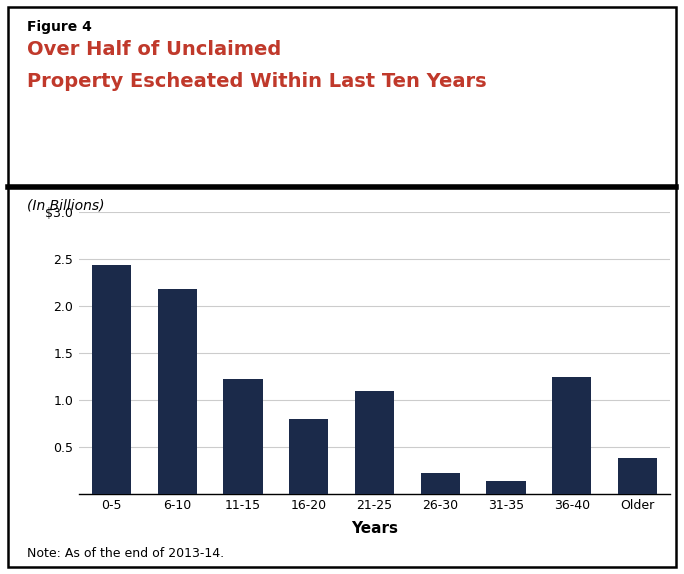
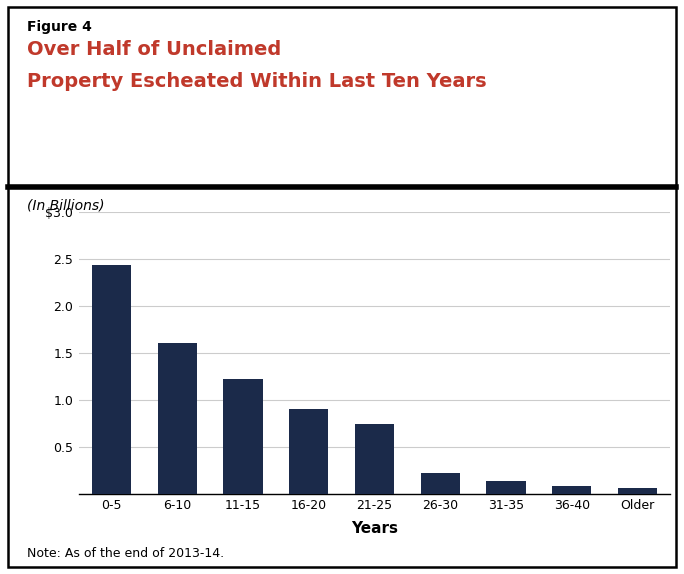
6-10: 2.18 -> 1.61
16-20: 0.80 -> 0.90
21-25: 1.10 -> 0.74
36-40: 1.24 -> 0.08
Older: 0.38 -> 0.06
